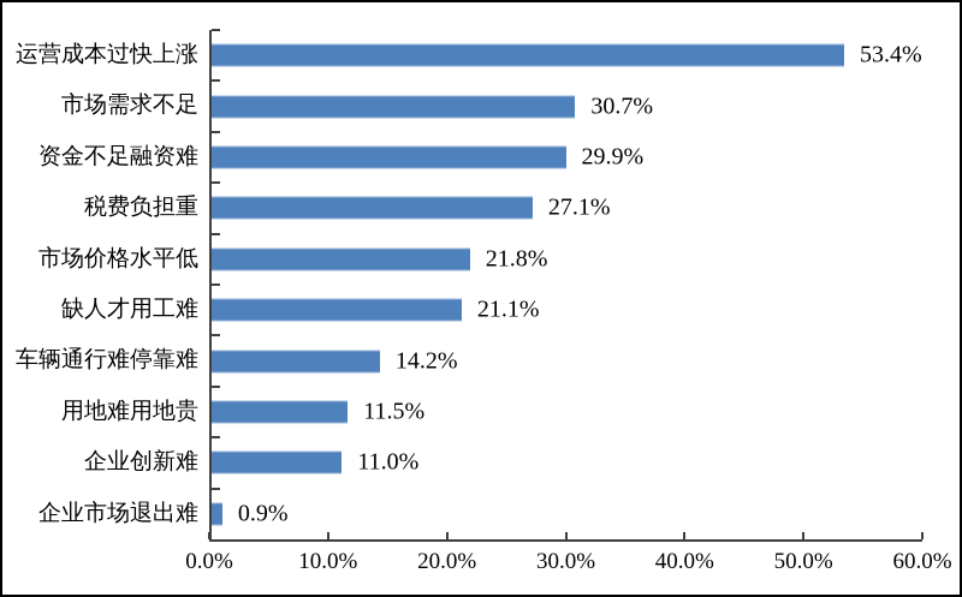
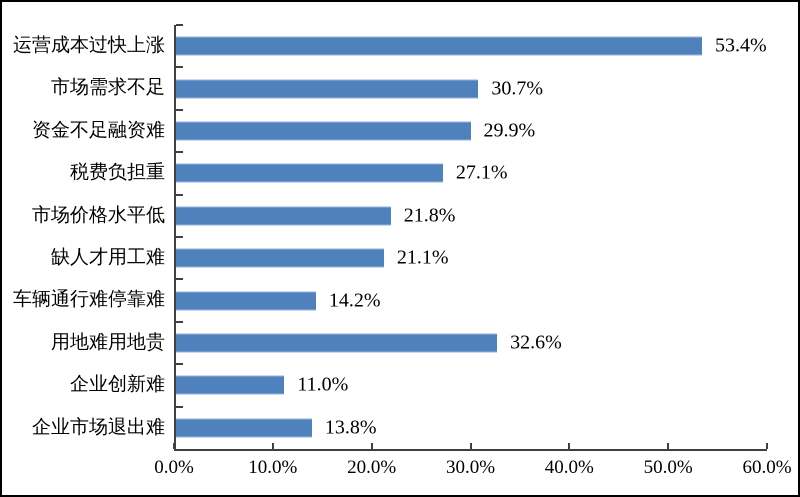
用地难用地贵: 11.5% -> 32.6%
企业市场退出难: 0.9% -> 13.8%
